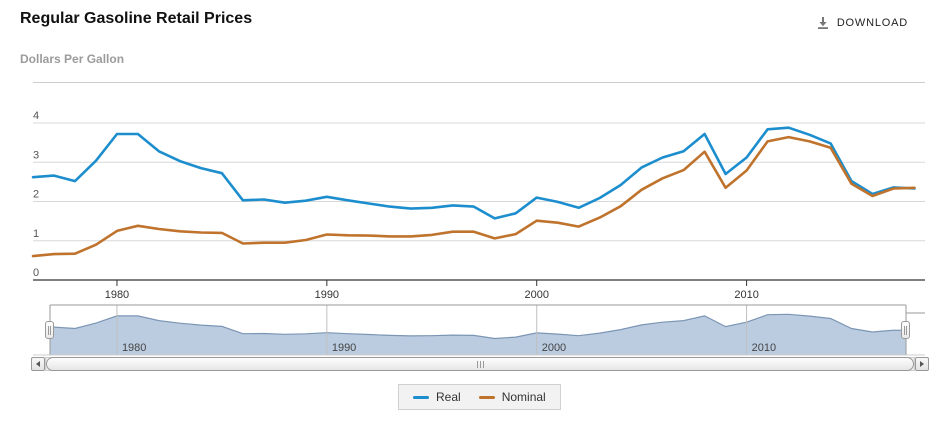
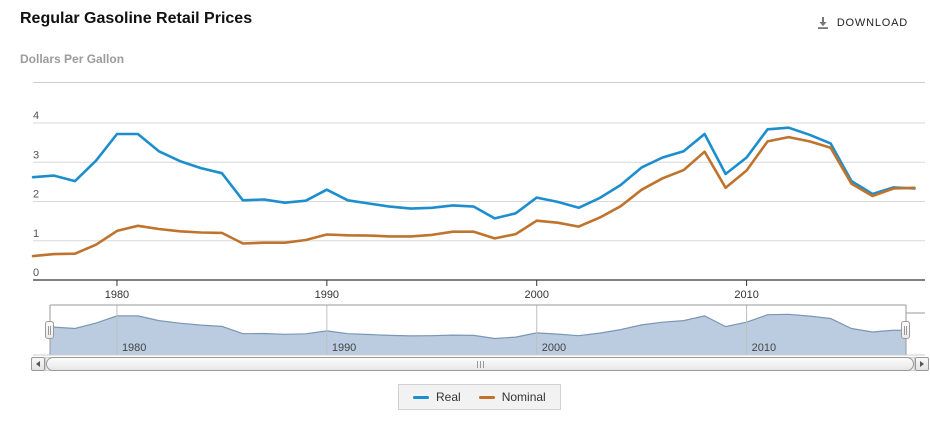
Real/1990: 2.1 -> 2.3
